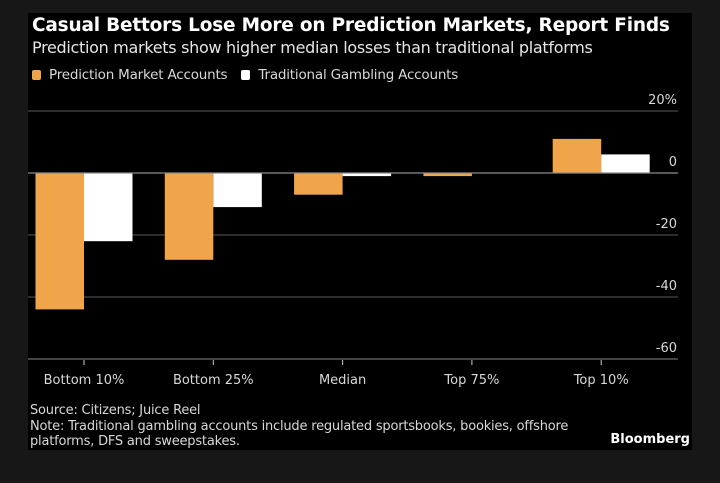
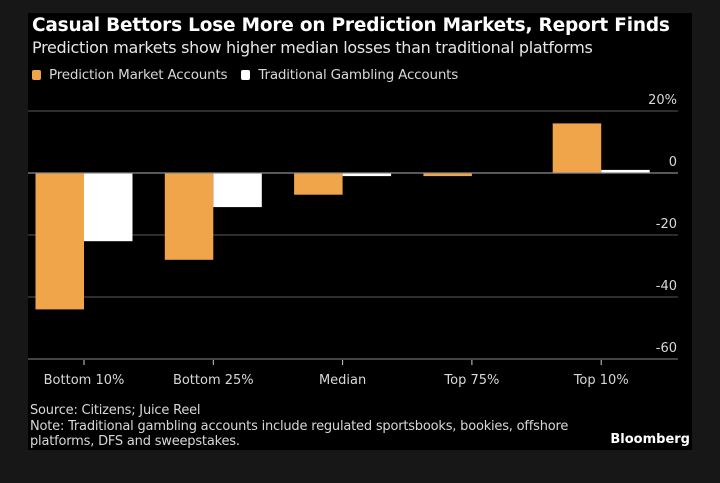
Prediction Market Accounts/Top 10%: 11% -> 16%
Traditional Gambling Accounts/Top 10%: 6% -> 1%
